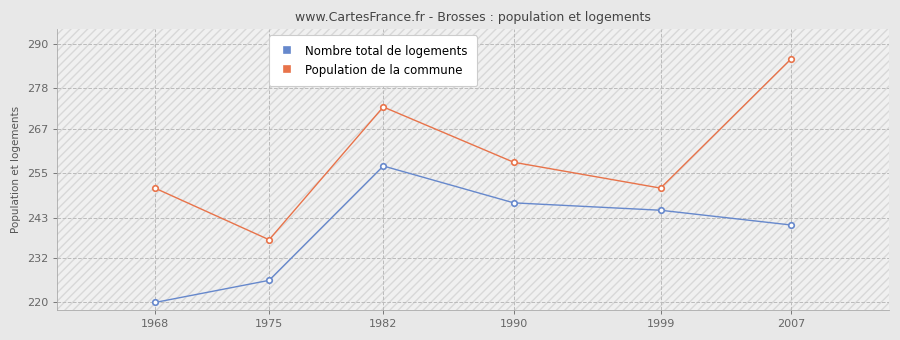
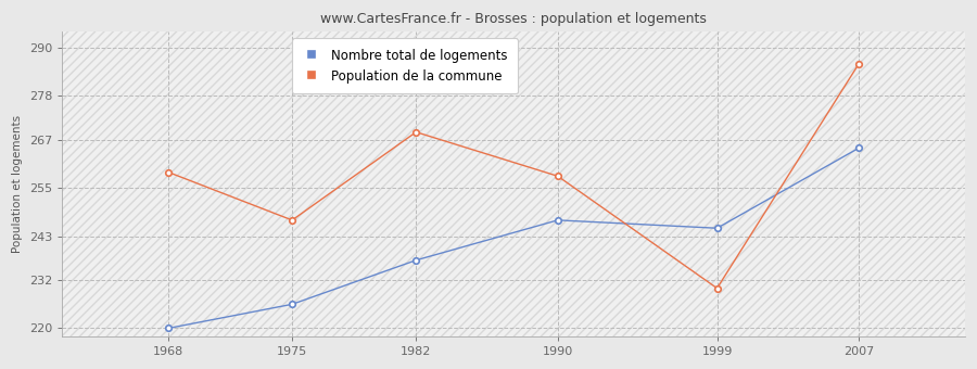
Population de la commune/1968: 251 -> 259
Population de la commune/1975: 237 -> 247
Nombre total de logements/1982: 257 -> 237
Population de la commune/1982: 273 -> 269
Population de la commune/1999: 251 -> 230
Nombre total de logements/2007: 241 -> 265
